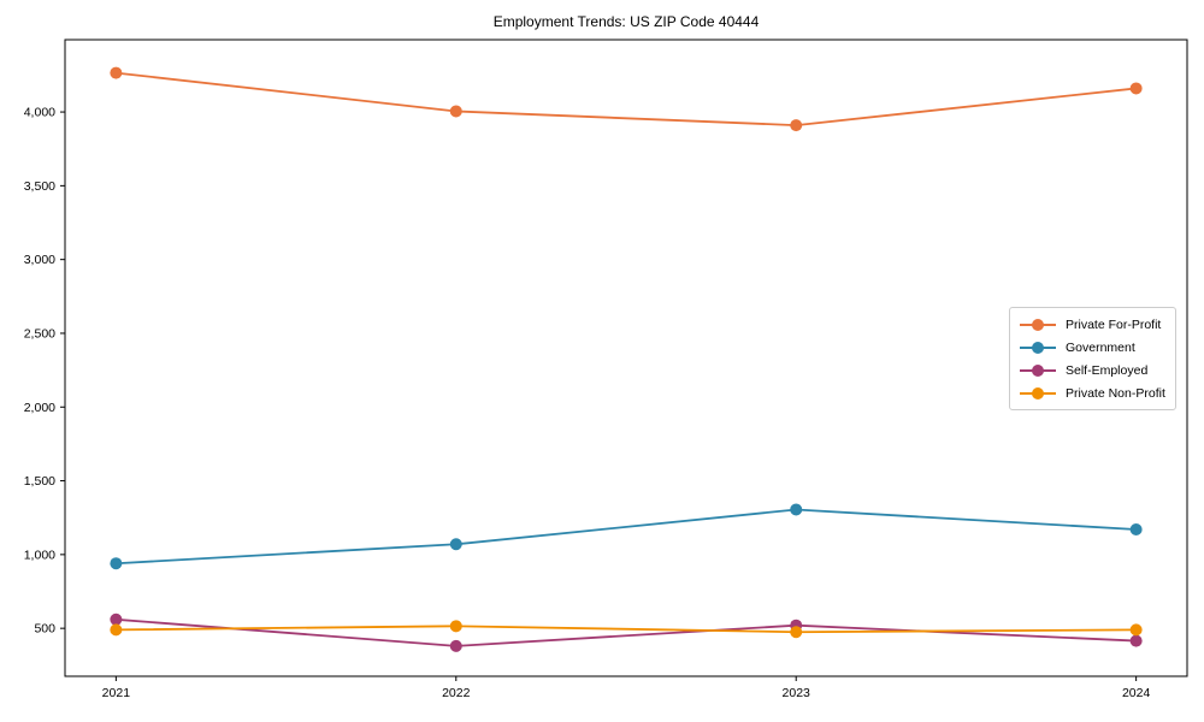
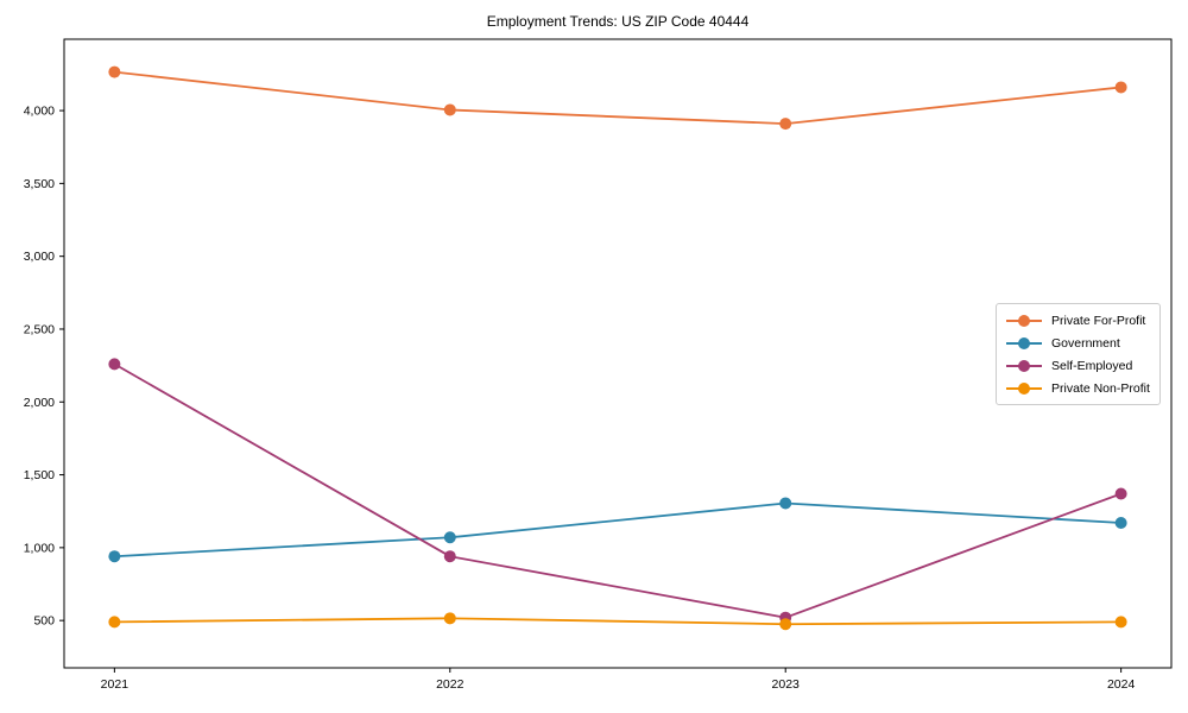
Self-Employed/2021: 560 -> 2260
Self-Employed/2022: 380 -> 940
Self-Employed/2024: 420 -> 1370
